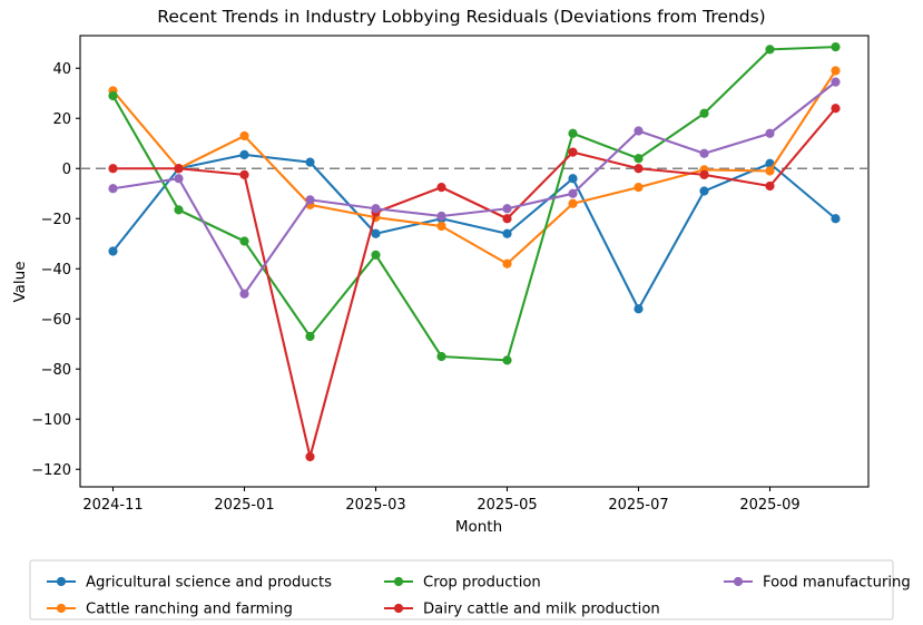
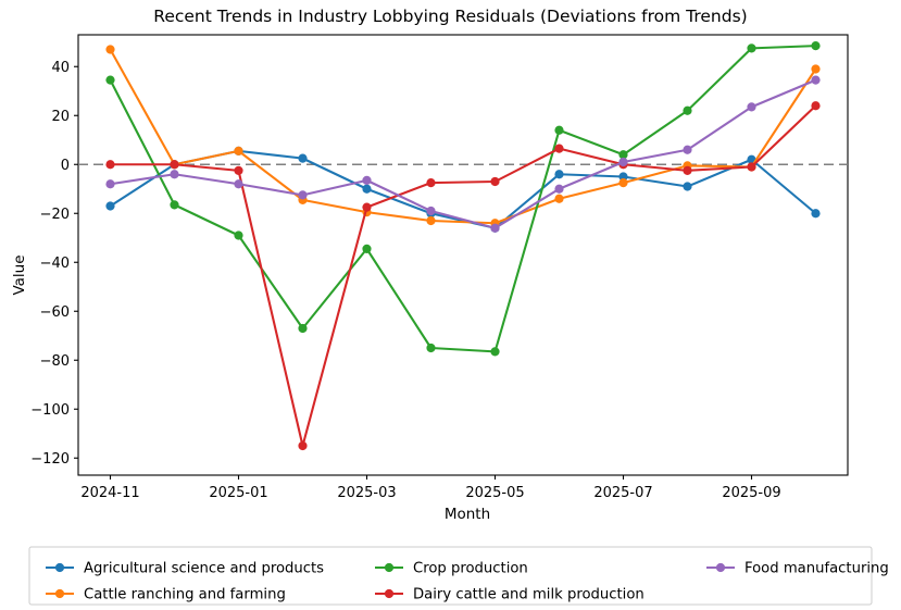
Agricultural science and products/2024-11: -33 -> -17
Cattle ranching and farming/2024-11: 31 -> 47
Crop production/2024-11: 29 -> 34
Cattle ranching and farming/2025-01: 13 -> 6
Food manufacturing/2025-01: -50 -> -8
Agricultural science and products/2025-03: -26 -> -10
Food manufacturing/2025-03: -16 -> -6
Cattle ranching and farming/2025-05: -38 -> -24
Dairy cattle and milk production/2025-05: -20 -> -7
Food manufacturing/2025-05: -16 -> -26
Agricultural science and products/2025-07: -56 -> -5
Food manufacturing/2025-07: 15 -> 1
Dairy cattle and milk production/2025-09: -7 -> -1
Food manufacturing/2025-09: 14 -> 24
